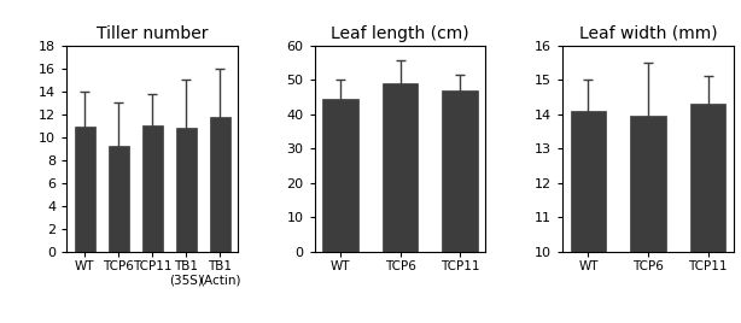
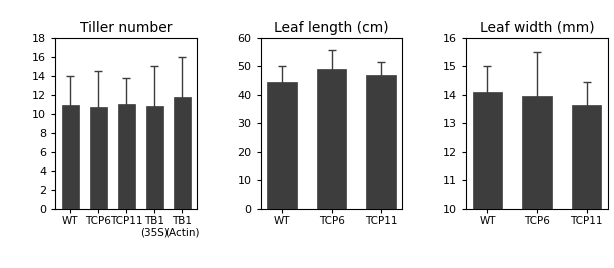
Tiller number/TCP6: 9.2 -> 10.7
Leaf width (mm)/TCP11: 14.30 -> 13.65
